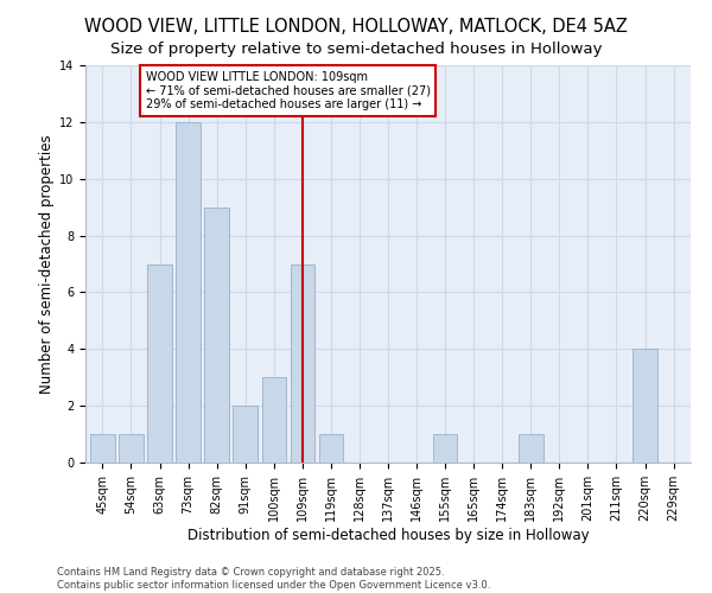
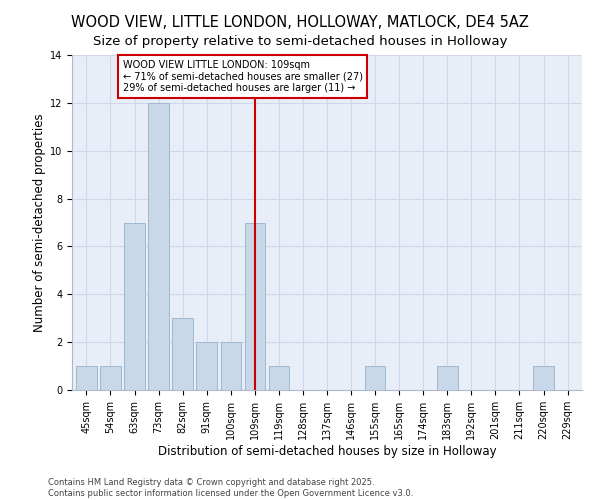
82sqm: 9 -> 3
100sqm: 3 -> 2
220sqm: 4 -> 1
